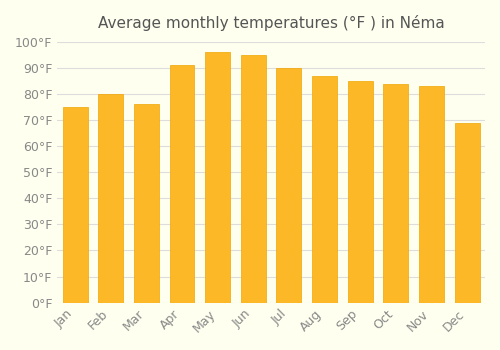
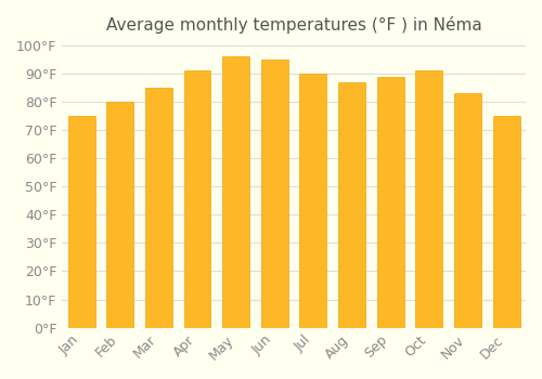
Mar: 76°F -> 85°F
Sep: 85°F -> 89°F
Oct: 84°F -> 91°F
Dec: 69°F -> 75°F
